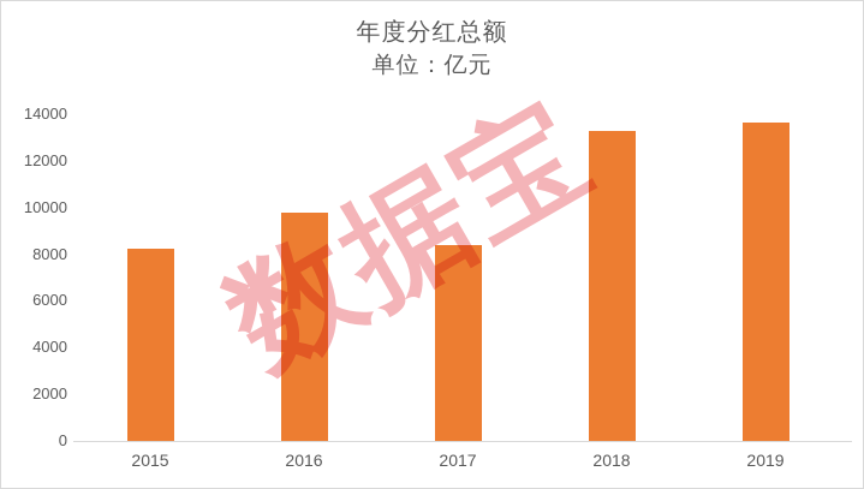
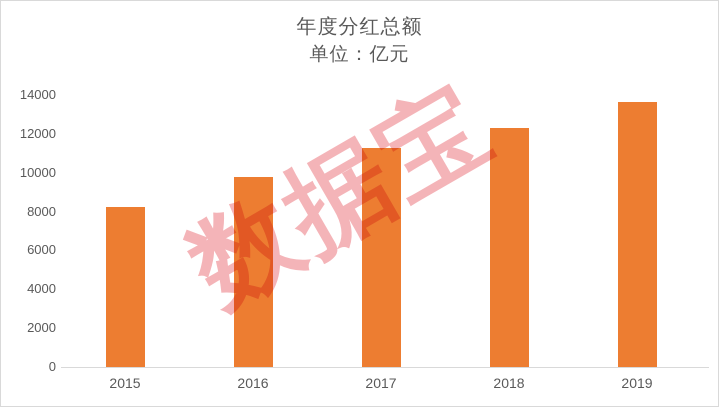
2017: 8400 -> 11200
2018: 13300 -> 12300
